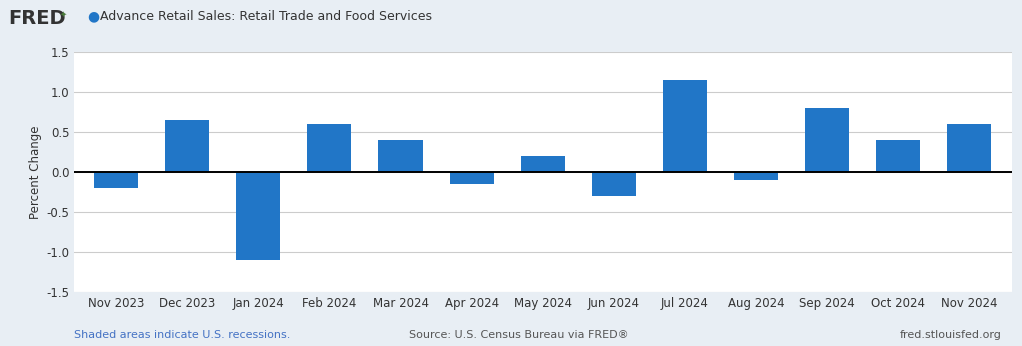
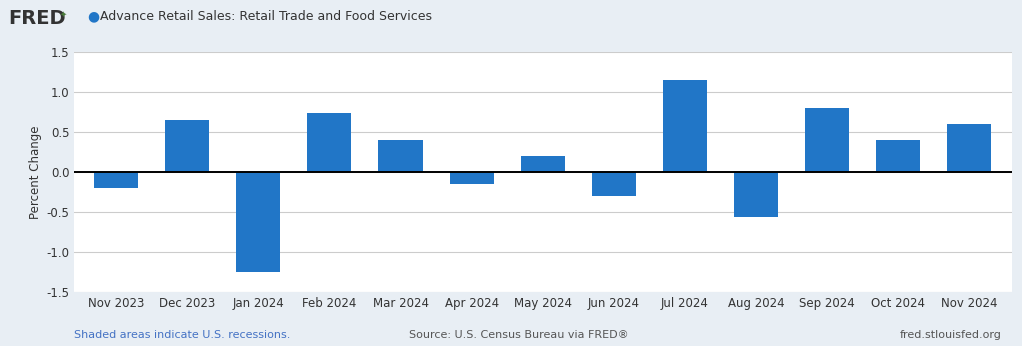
Jan 2024: -1.10 -> -1.24
Feb 2024: 0.60 -> 0.74
Aug 2024: -0.10 -> -0.56
